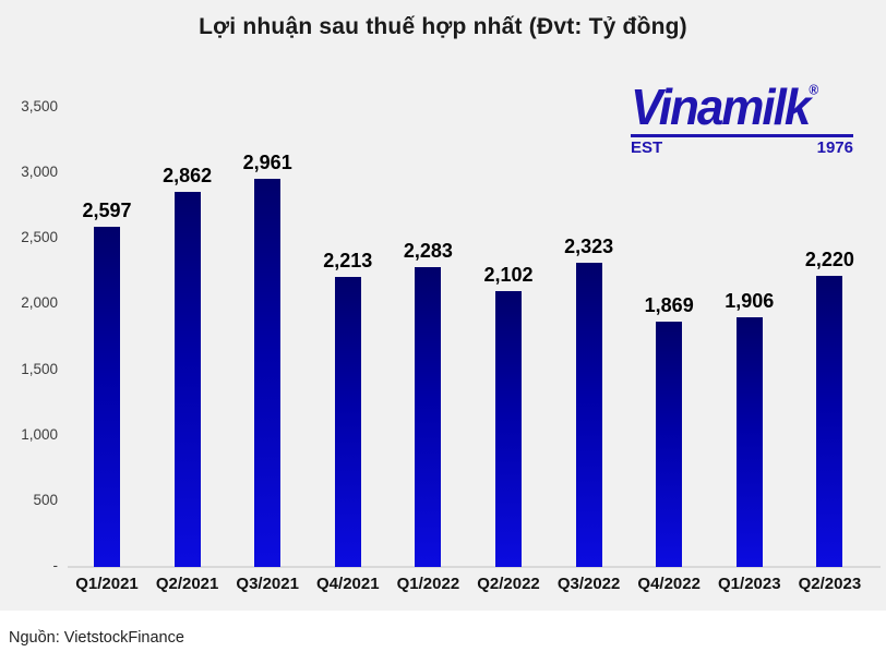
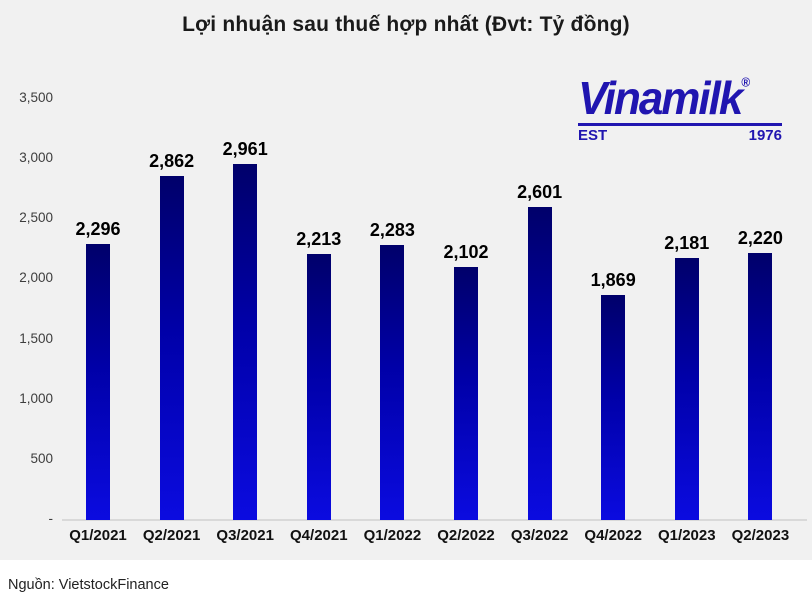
Q1/2021: 2,597 -> 2,296
Q3/2022: 2,323 -> 2,601
Q1/2023: 1,906 -> 2,181
